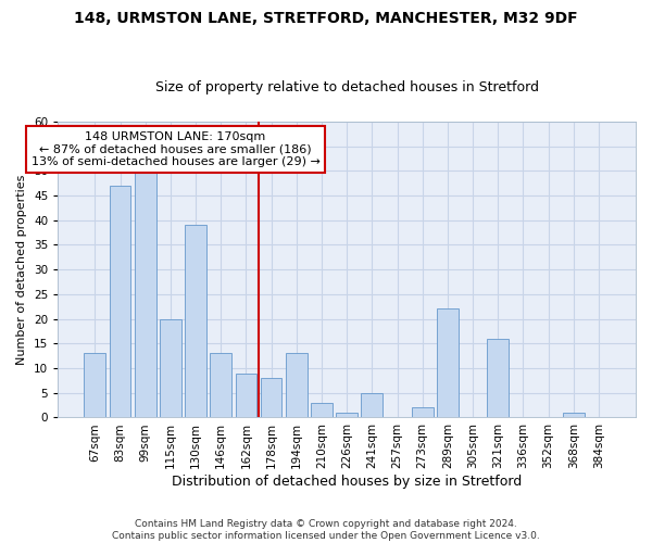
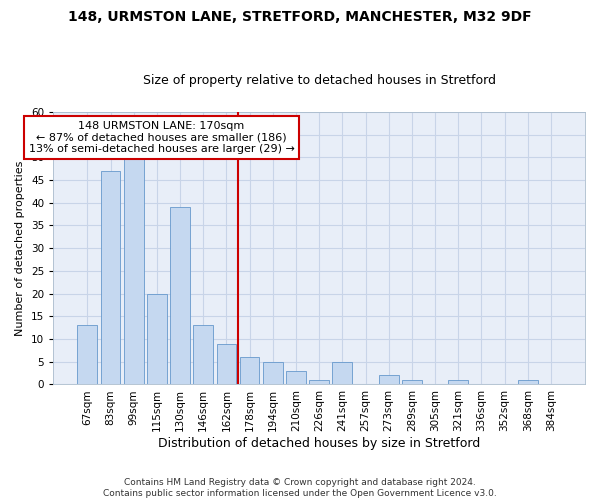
178sqm: 8 -> 6
194sqm: 13 -> 5
289sqm: 22 -> 1
321sqm: 16 -> 1
